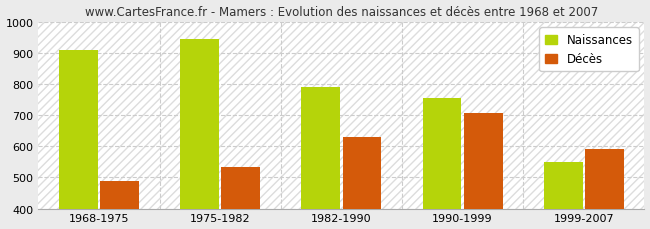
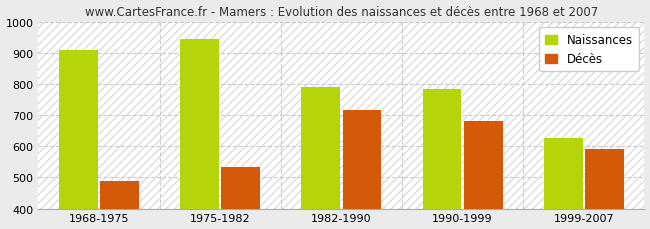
Décès/1982-1990: 628 -> 715
Naissances/1990-1999: 755 -> 785
Décès/1990-1999: 706 -> 680
Naissances/1999-2007: 550 -> 625
